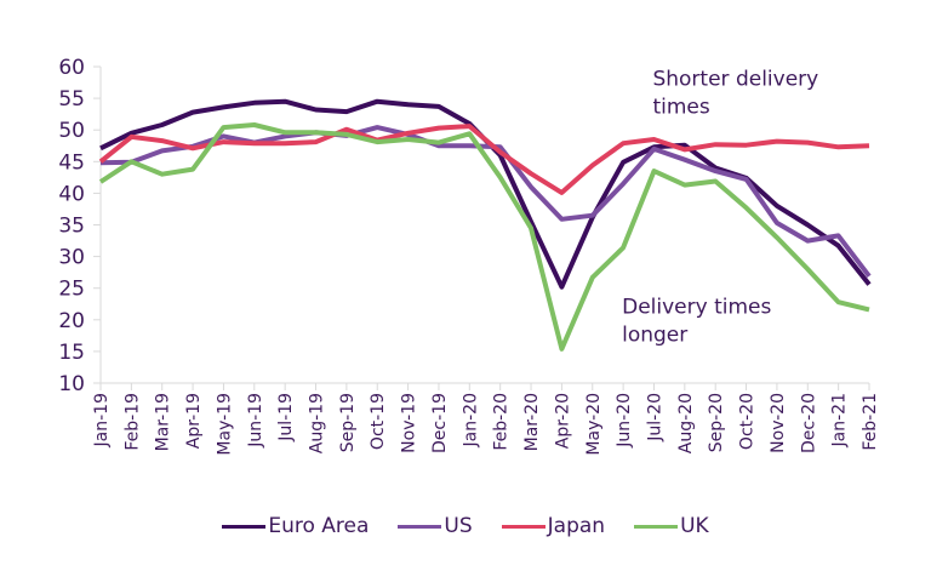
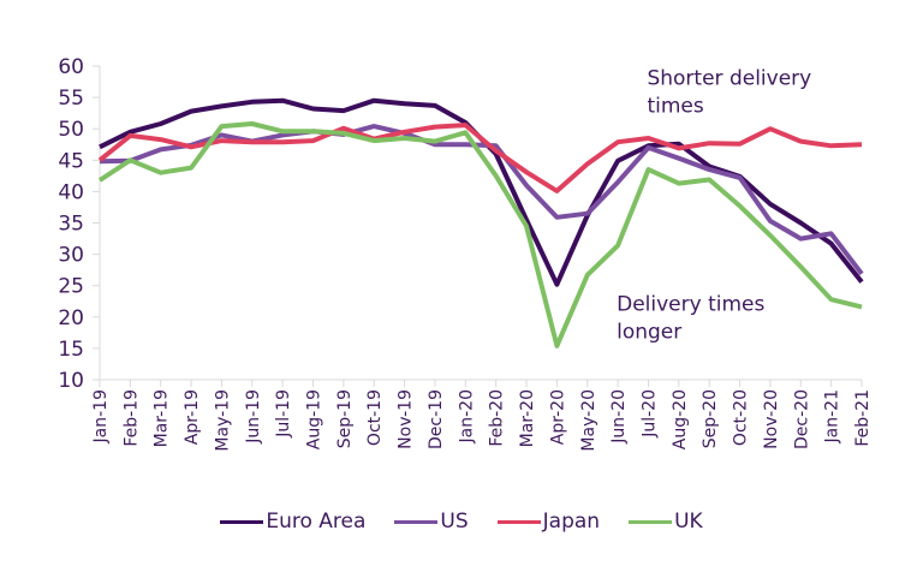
Japan/Nov-20: 48 -> 50
